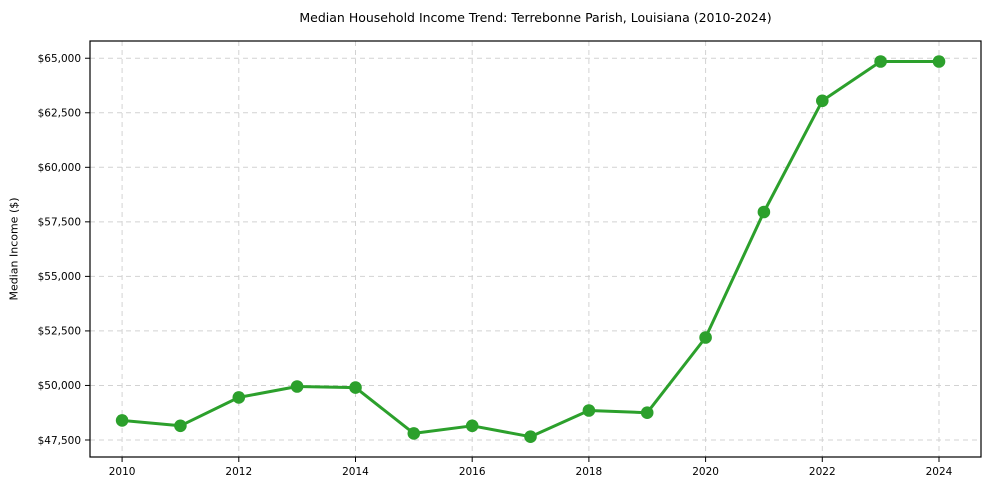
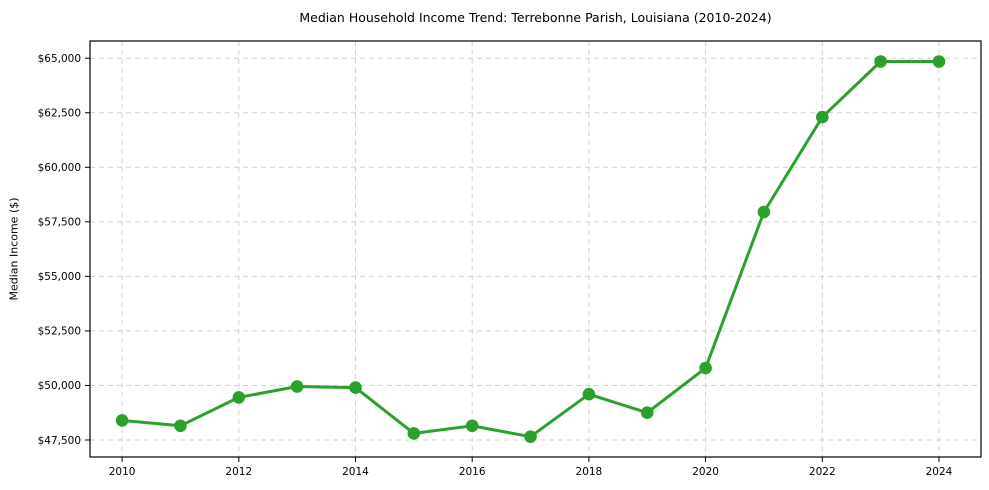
2018: $48800 -> $49600
2020: $52200 -> $50800
2022: $63000 -> $62300
